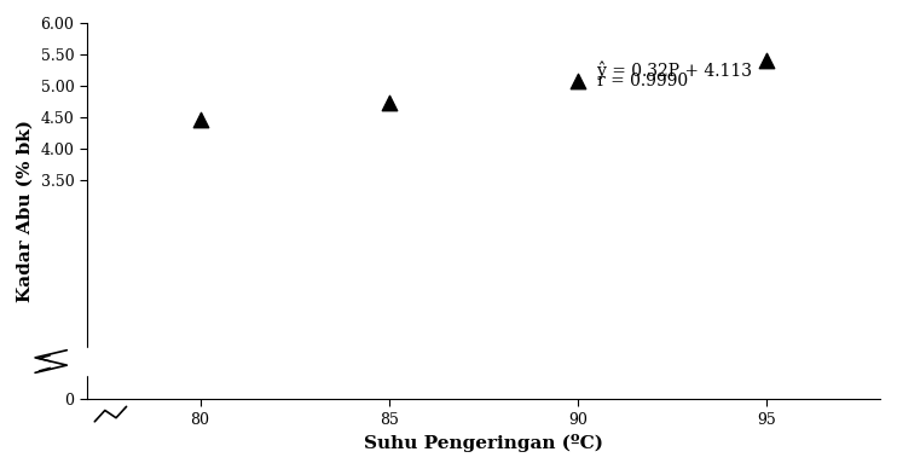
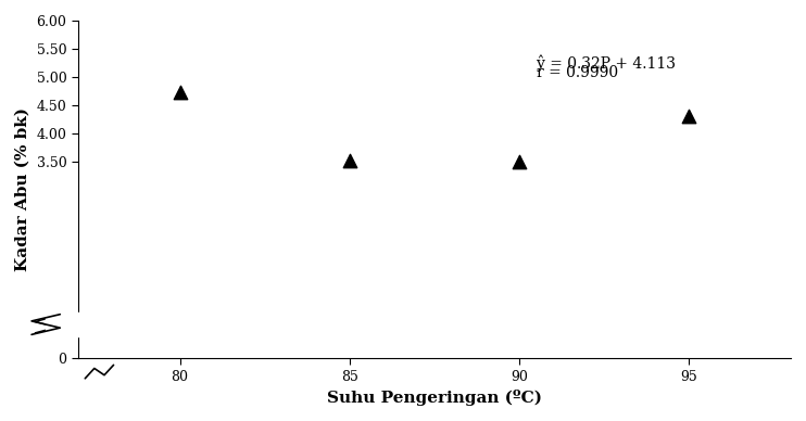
80: 4.45 -> 4.72
85: 4.73 -> 3.52
90: 5.07 -> 3.50
95: 5.40 -> 4.30
